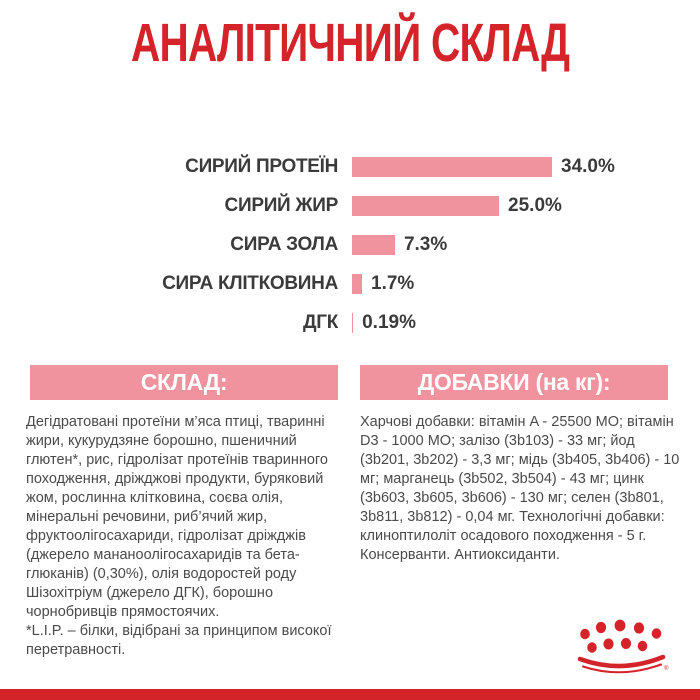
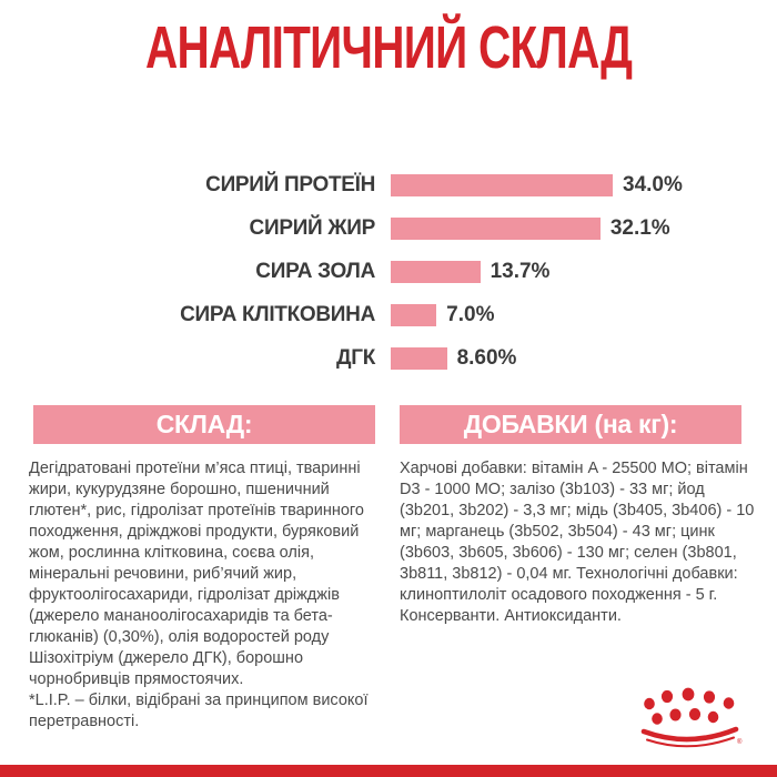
СИРИЙ ЖИР: 25.0% -> 32.1%
СИРА ЗОЛА: 7.3% -> 13.7%
СИРА КЛІТКОВИНА: 1.7% -> 7.0%
ДГК: 0.19% -> 8.60%
